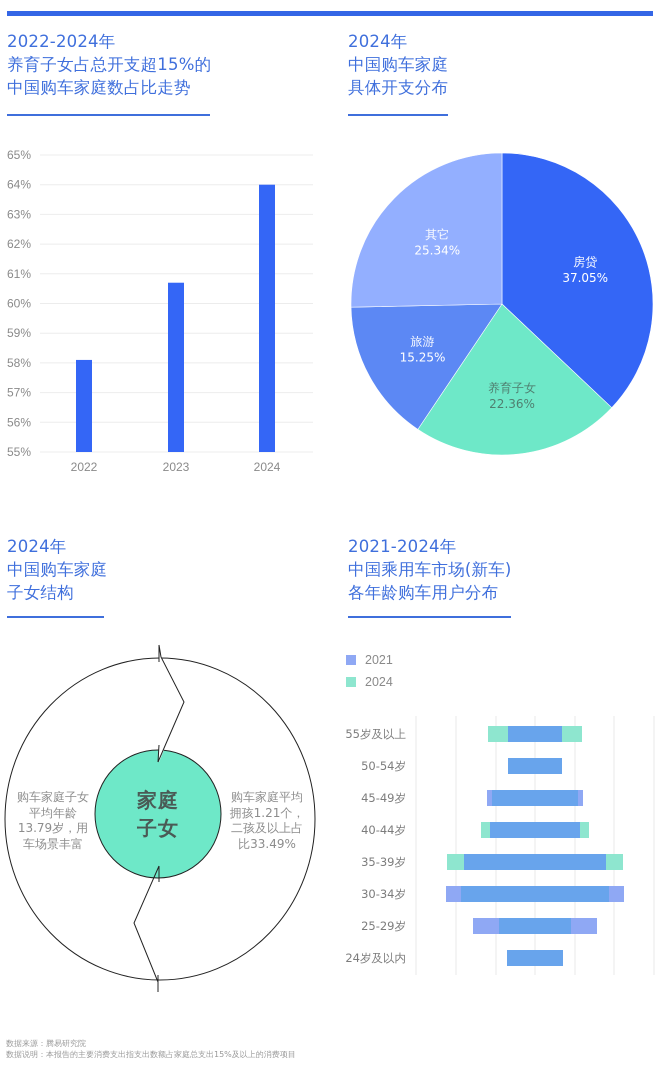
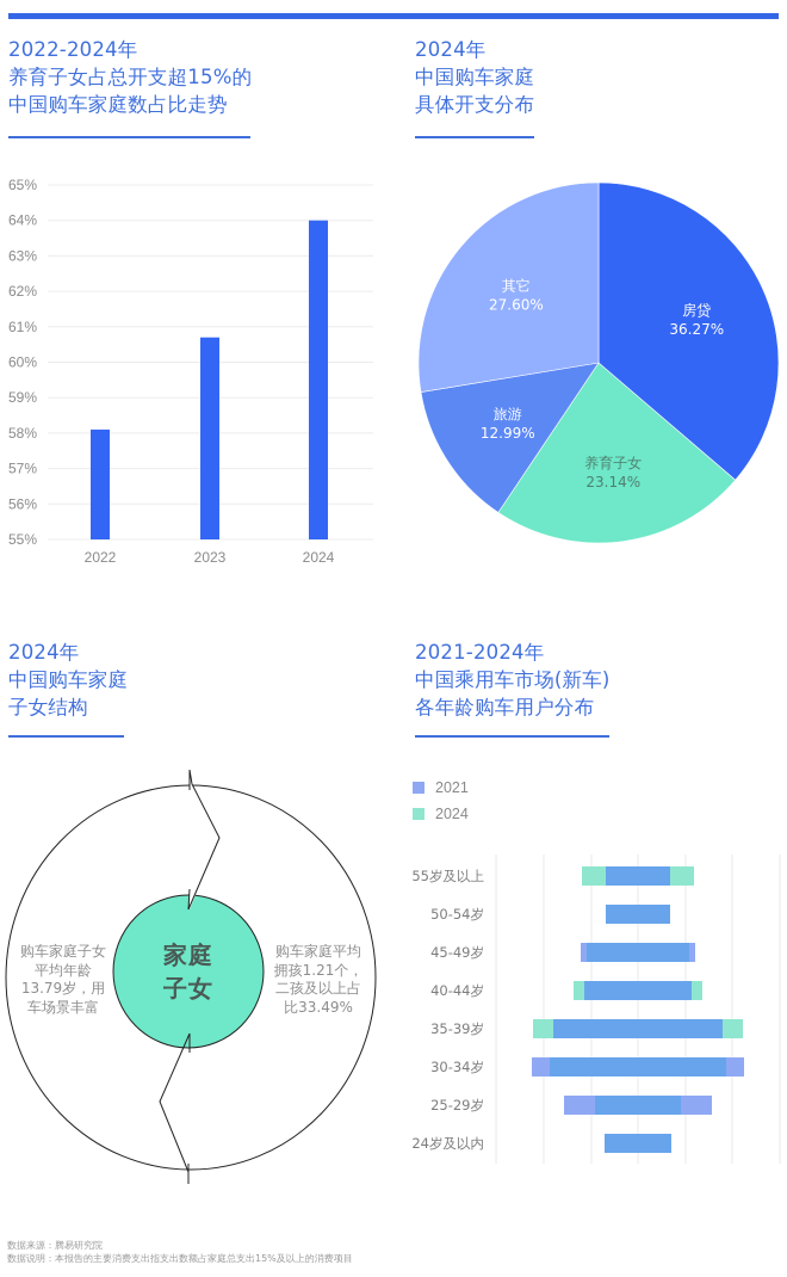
2024年 中国购车家庭具体开支分布/房贷: 37.05% -> 36.27%
2024年 中国购车家庭具体开支分布/养育子女: 22.36% -> 23.14%
2024年 中国购车家庭具体开支分布/旅游: 15.25% -> 12.99%
2024年 中国购车家庭具体开支分布/其它: 25.34% -> 27.60%
